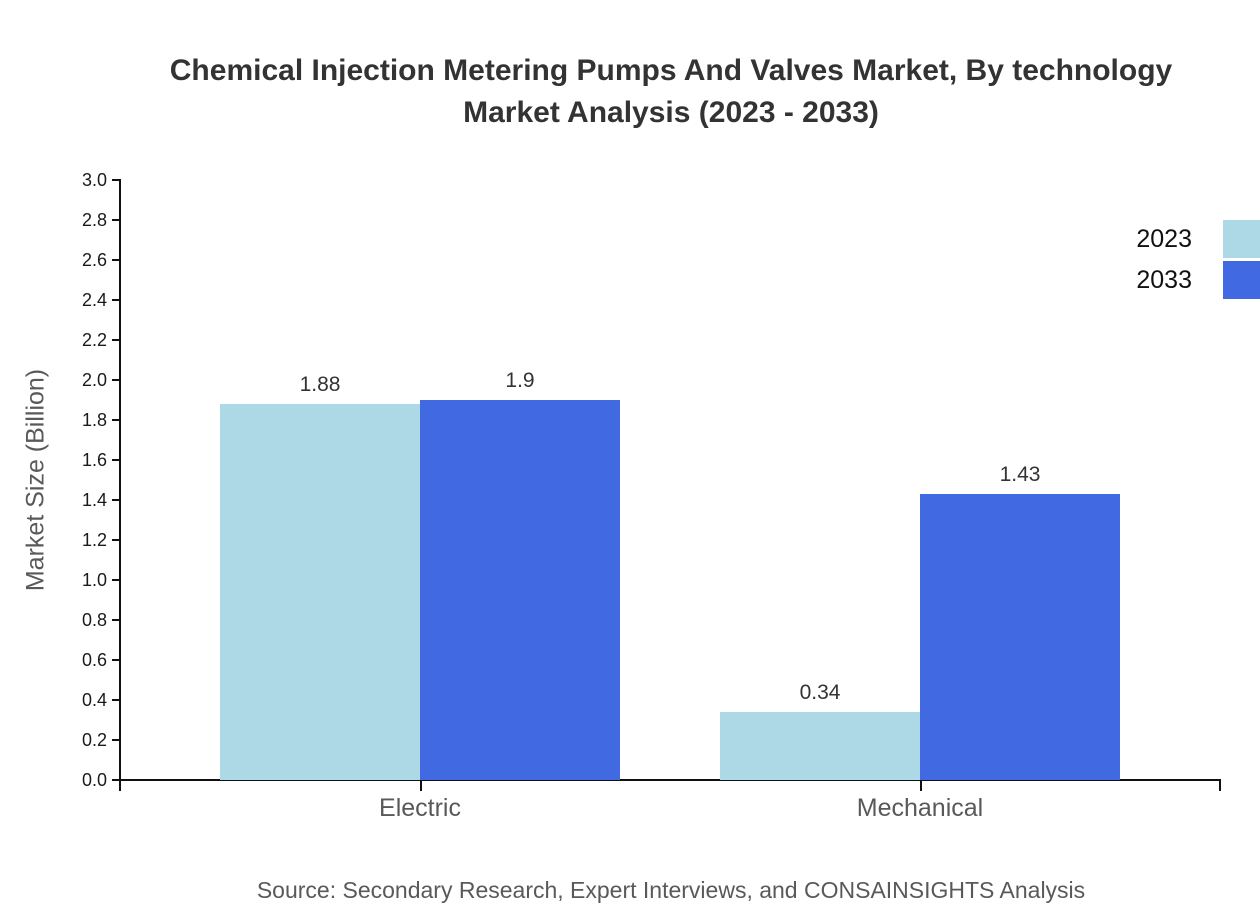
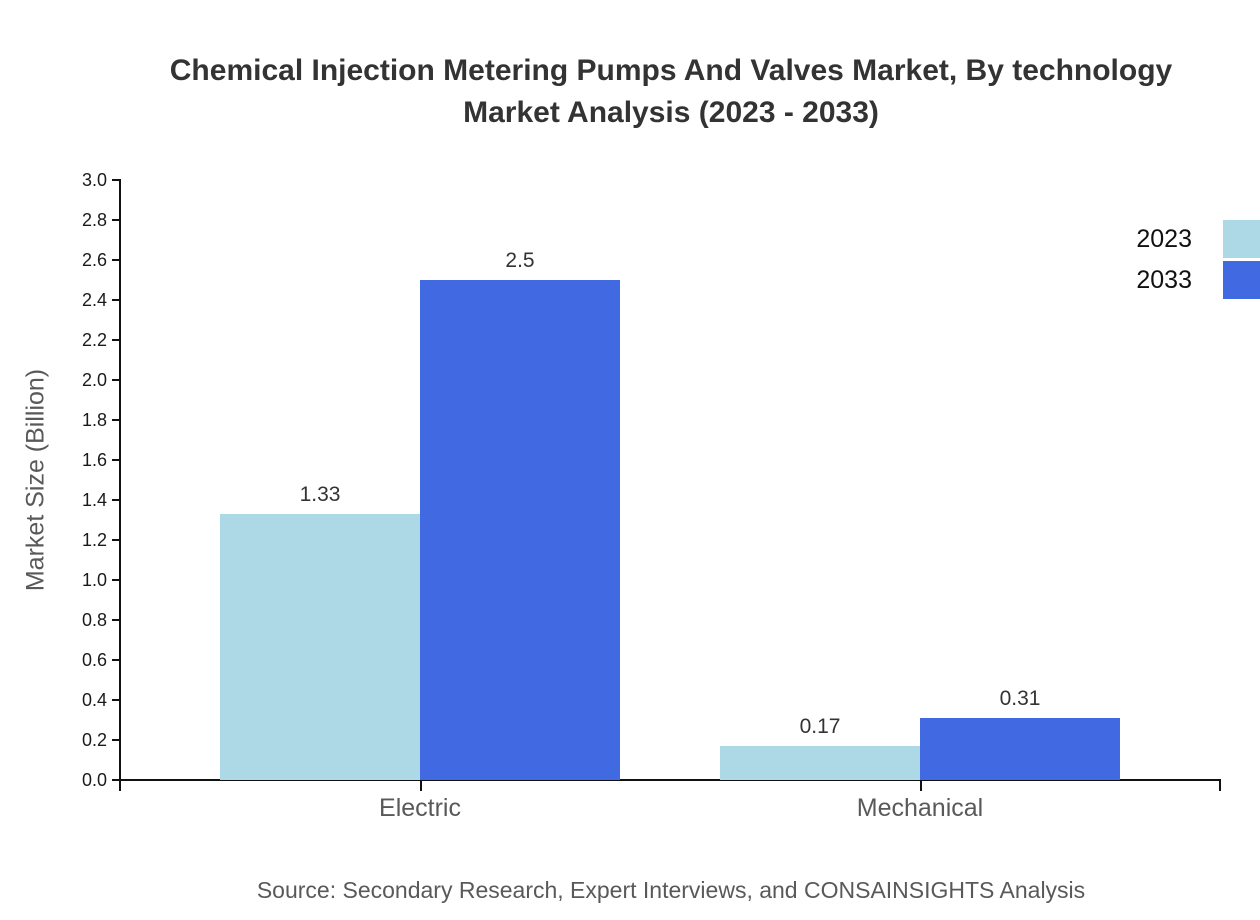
2023/Electric: 1.88 -> 1.33
2033/Electric: 1.9 -> 2.5
2023/Mechanical: 0.34 -> 0.17
2033/Mechanical: 1.43 -> 0.31
